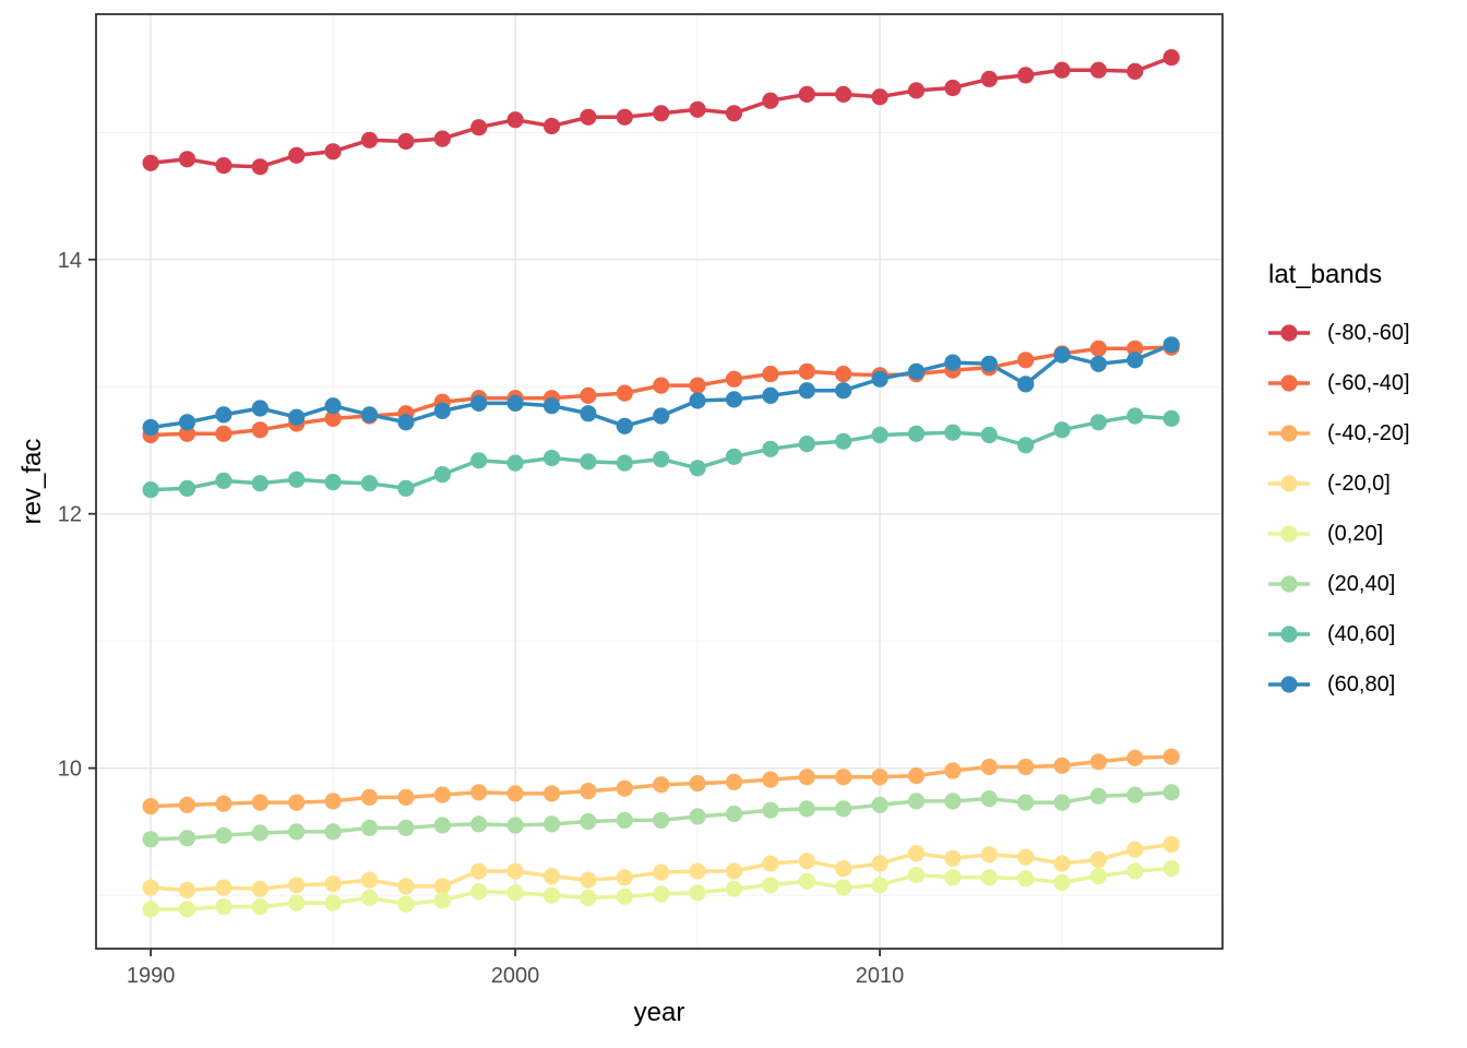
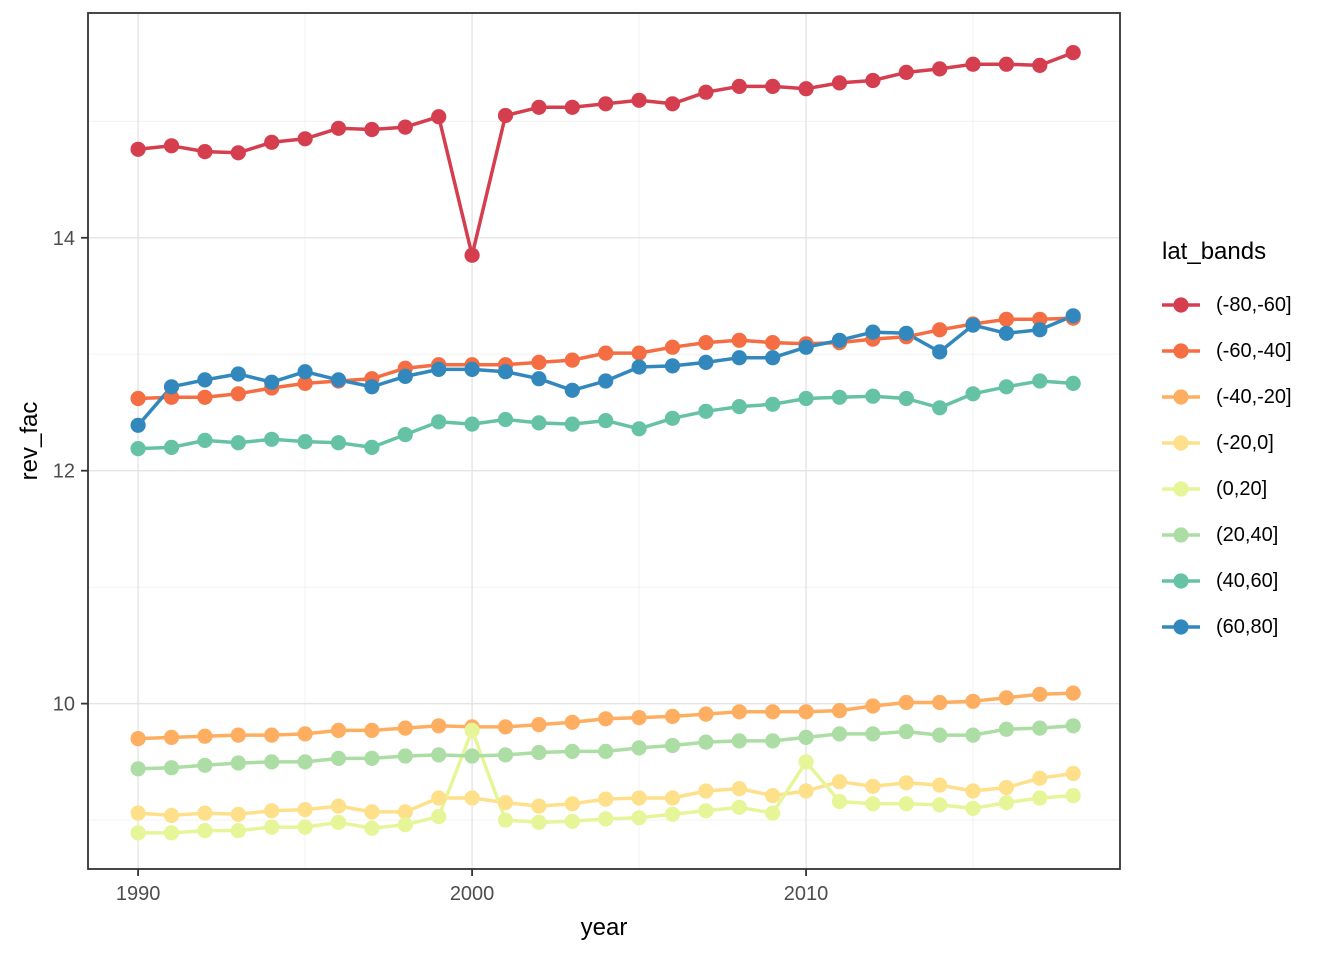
(60,80]/1990: 12.68 -> 12.39
(-80,-60]/2000: 15.10 -> 13.85
(0,20]/2000: 9.02 -> 9.77
(0,20]/2010: 9.08 -> 9.50
